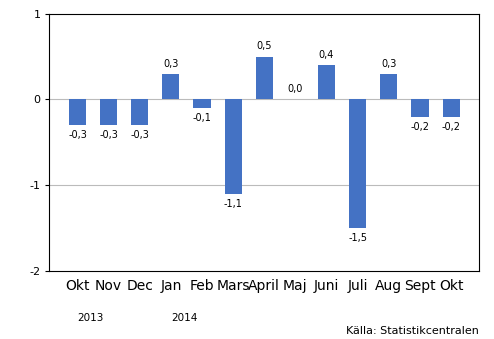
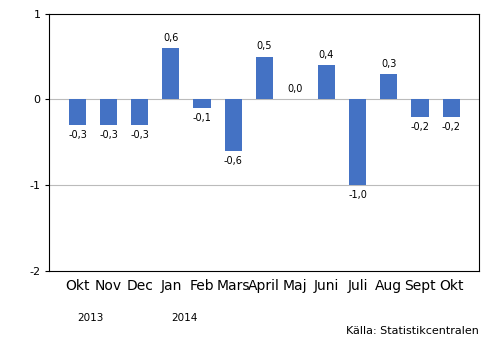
Jan: 0,3 -> 0,6
Mars: -1,1 -> -0,6
Juli: -1,5 -> -1,0
